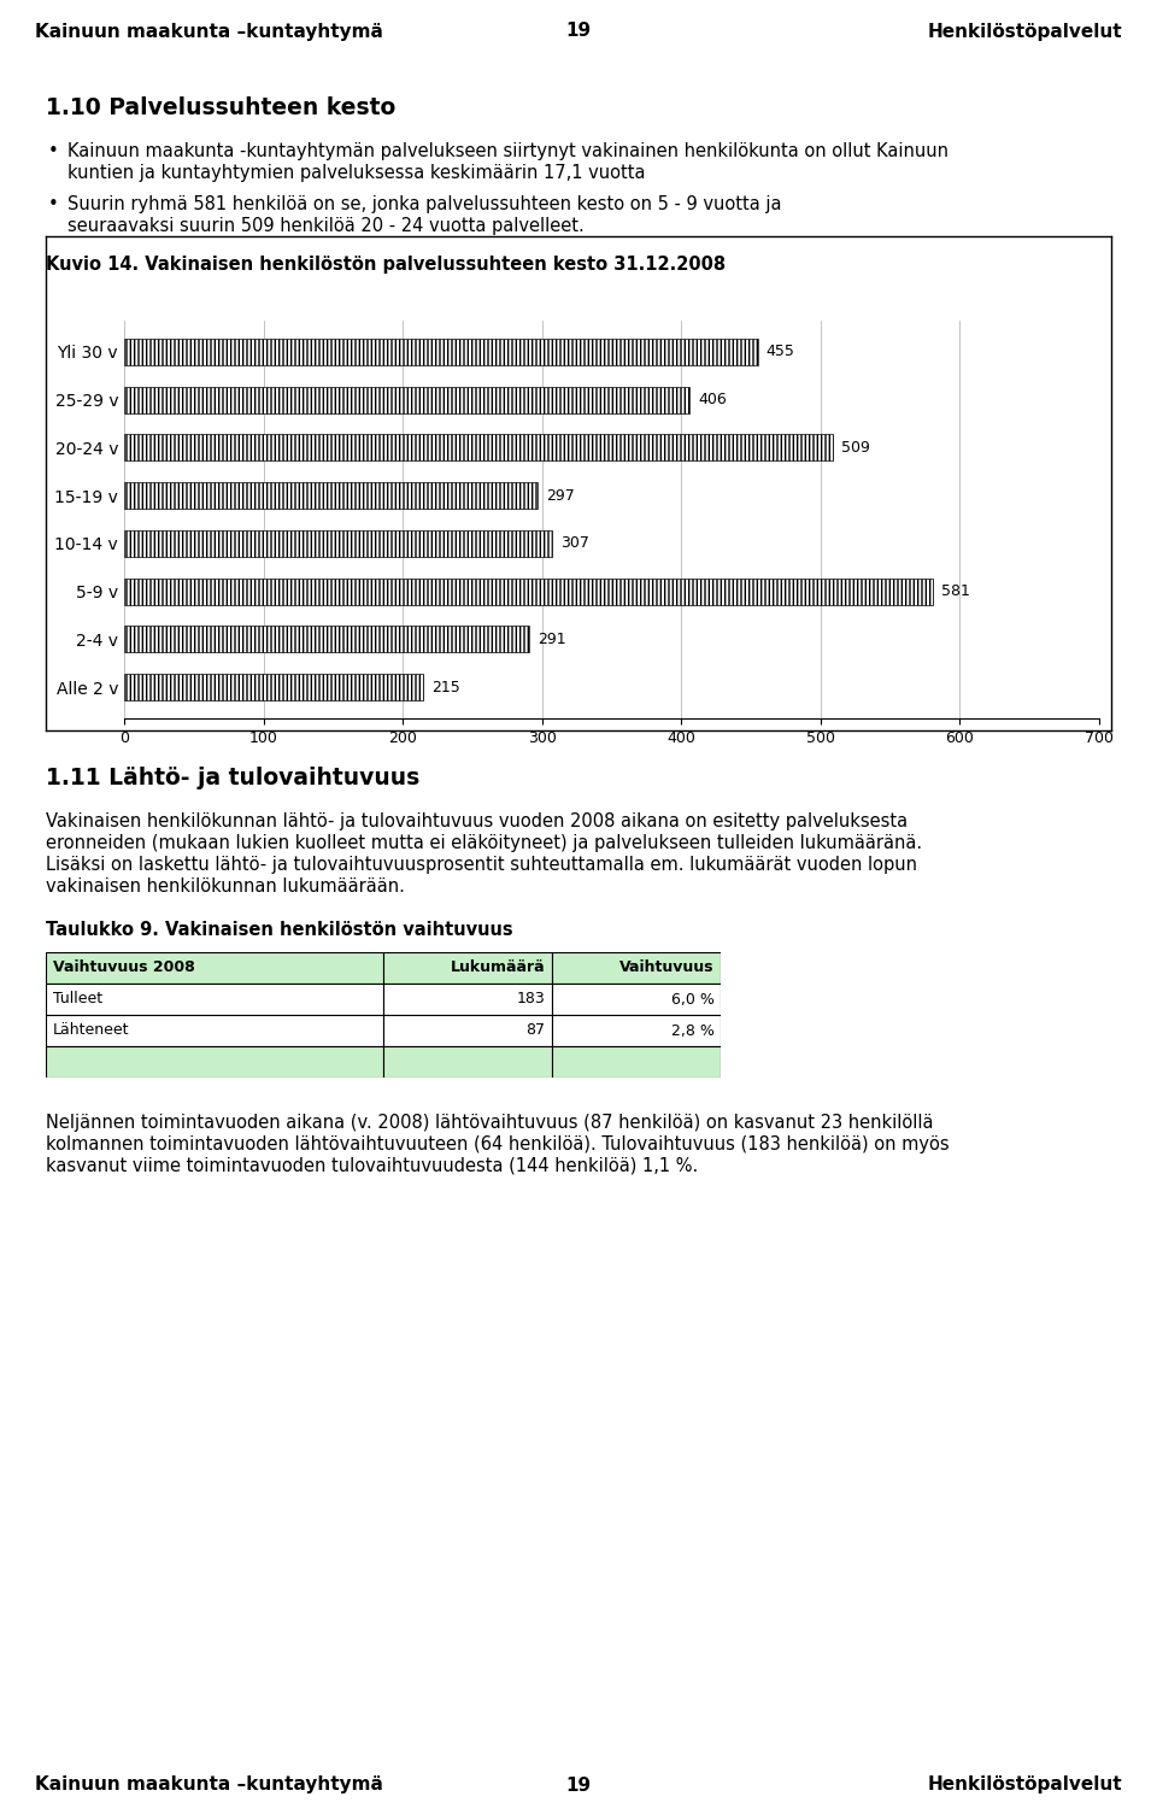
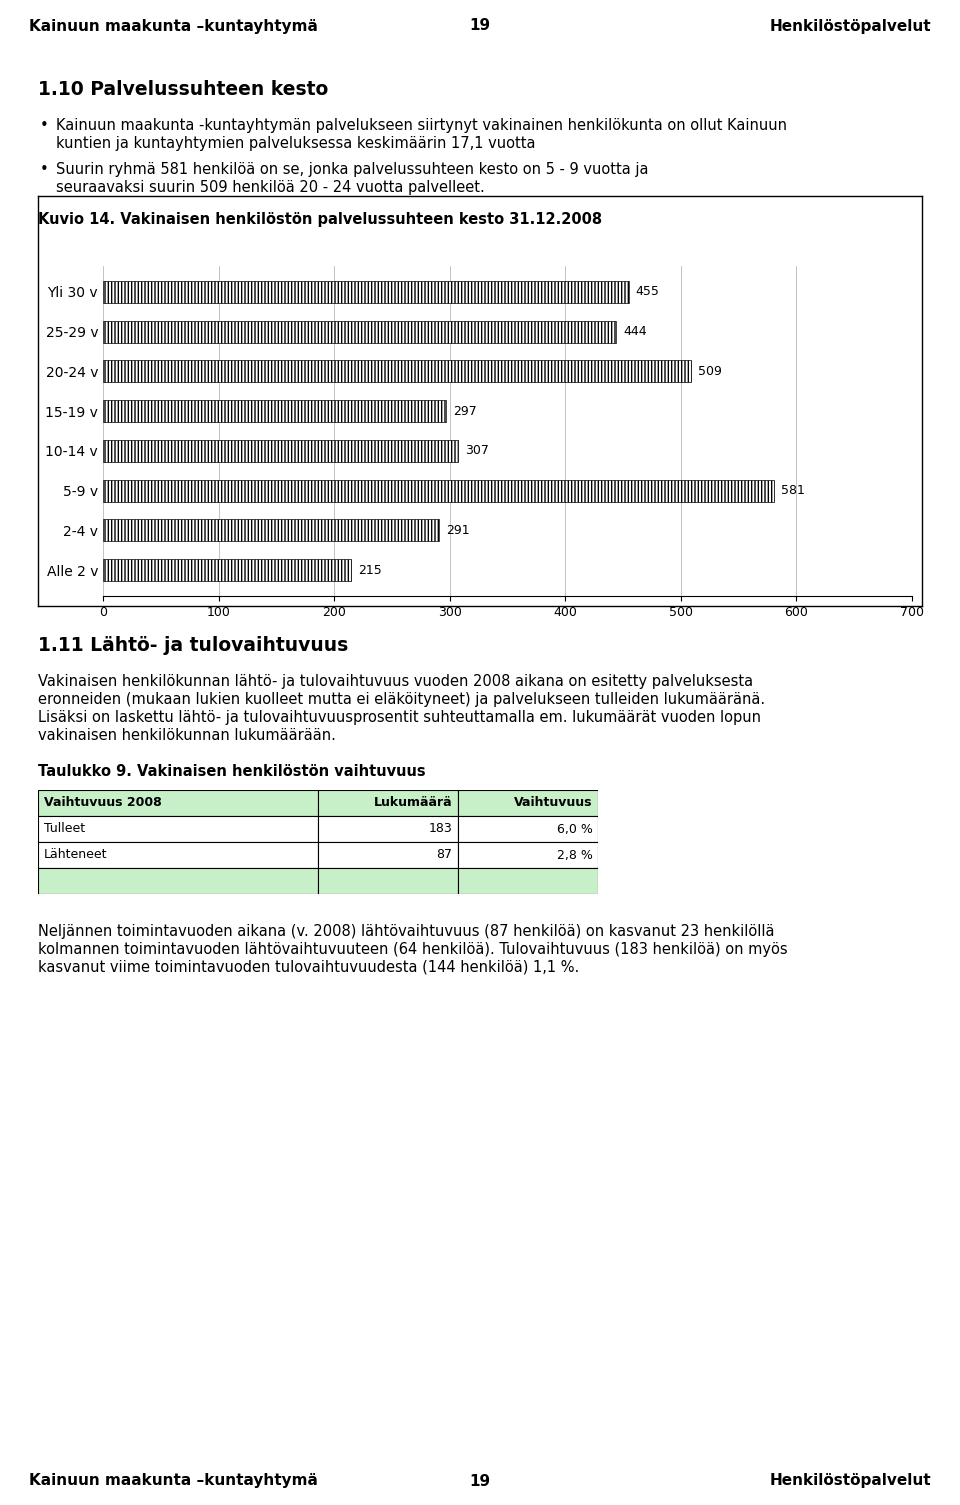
25-29 v: 406 -> 444
